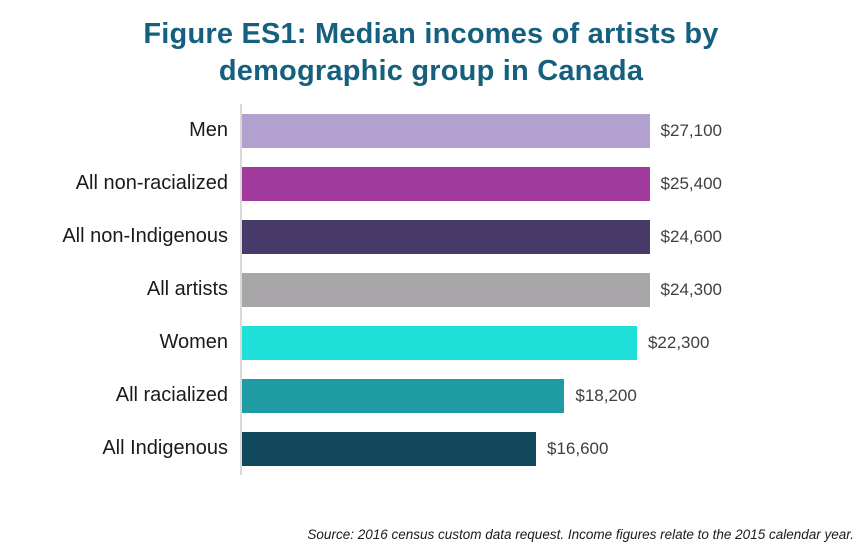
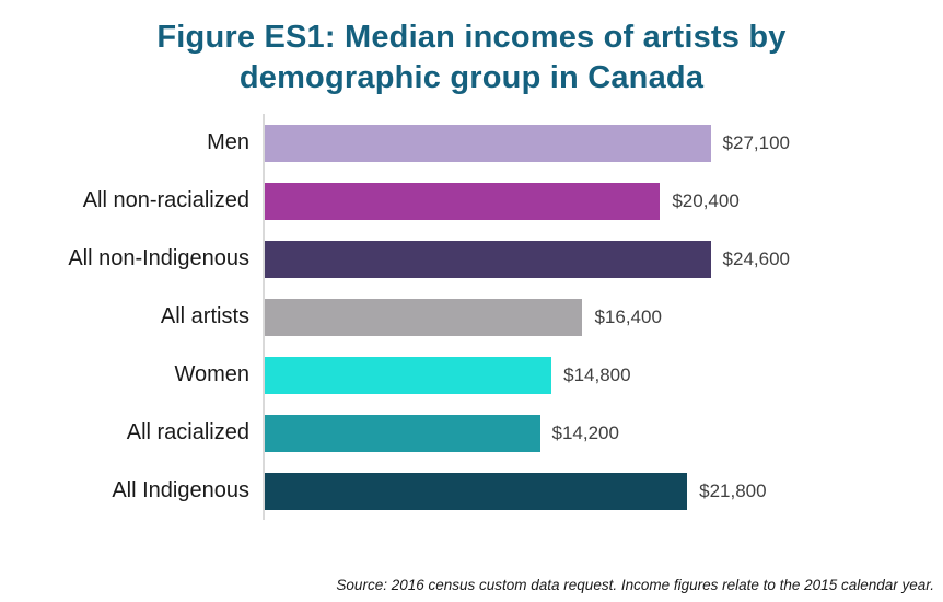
All non-racialized: $25,400 -> $20,400
All artists: $24,300 -> $16,400
Women: $22,300 -> $14,800
All racialized: $18,200 -> $14,200
All Indigenous: $16,600 -> $21,800
